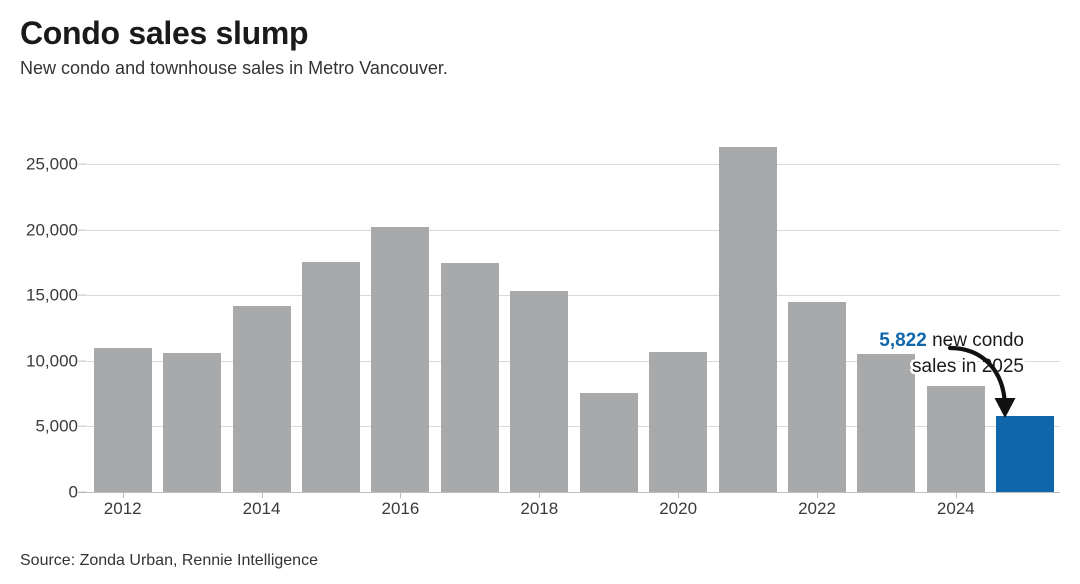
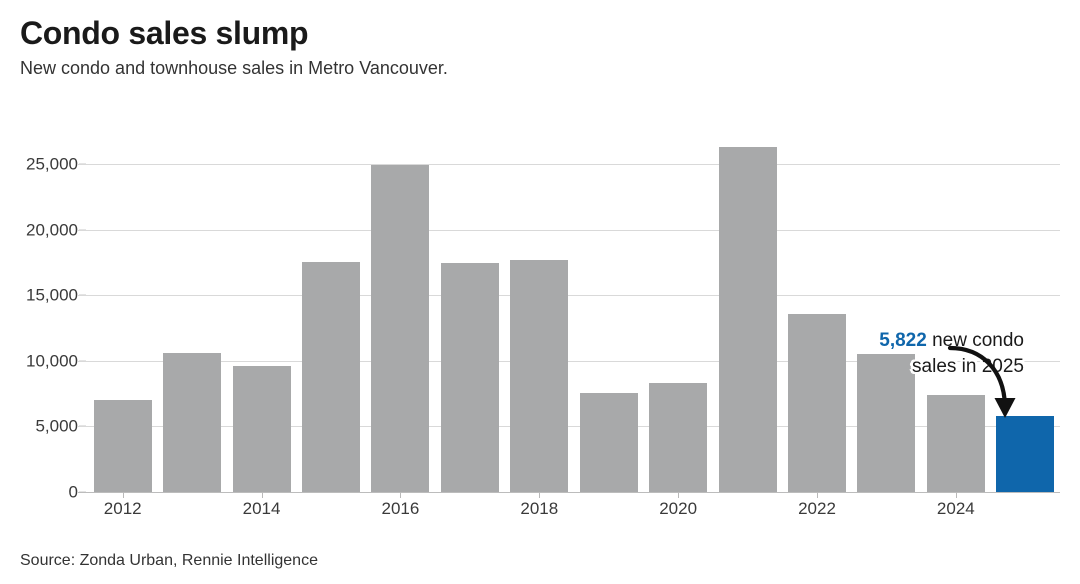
2012: 11000 -> 7000
2014: 14200 -> 9600
2016: 20200 -> 24900
2018: 15300 -> 17700
2020: 10700 -> 8300
2022: 14500 -> 13600
2024: 8100 -> 7400
